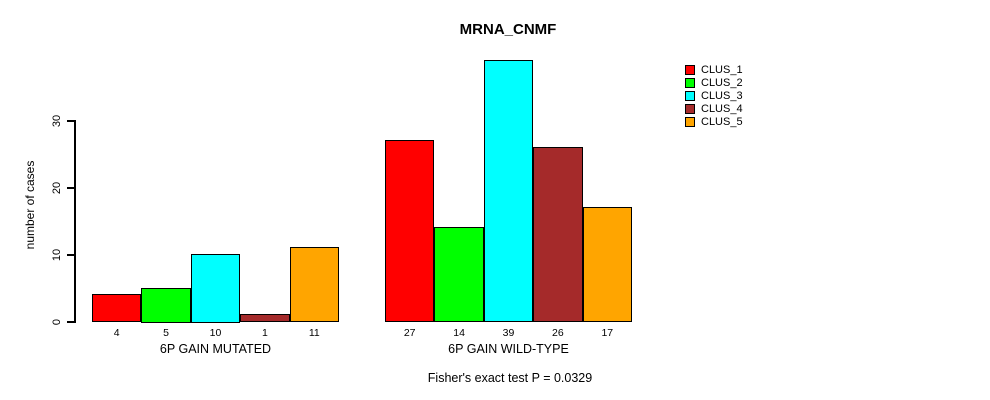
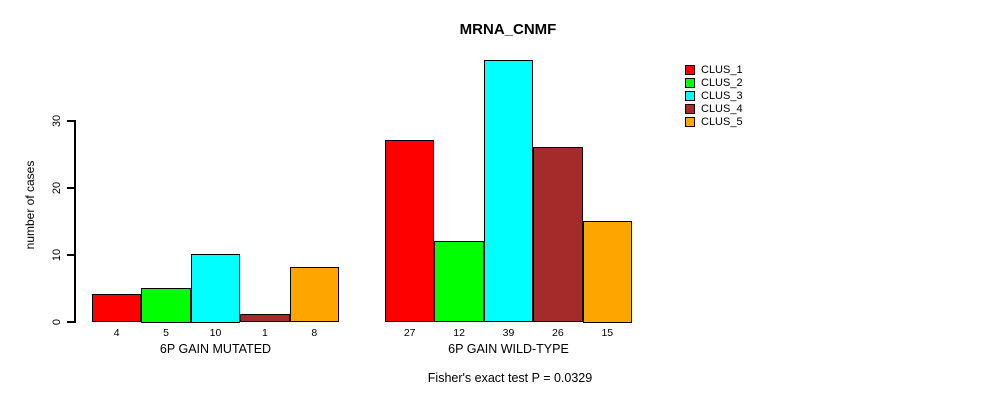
CLUS_5/6P GAIN MUTATED: 11 -> 8
CLUS_2/6P GAIN WILD-TYPE: 14 -> 12
CLUS_5/6P GAIN WILD-TYPE: 17 -> 15
